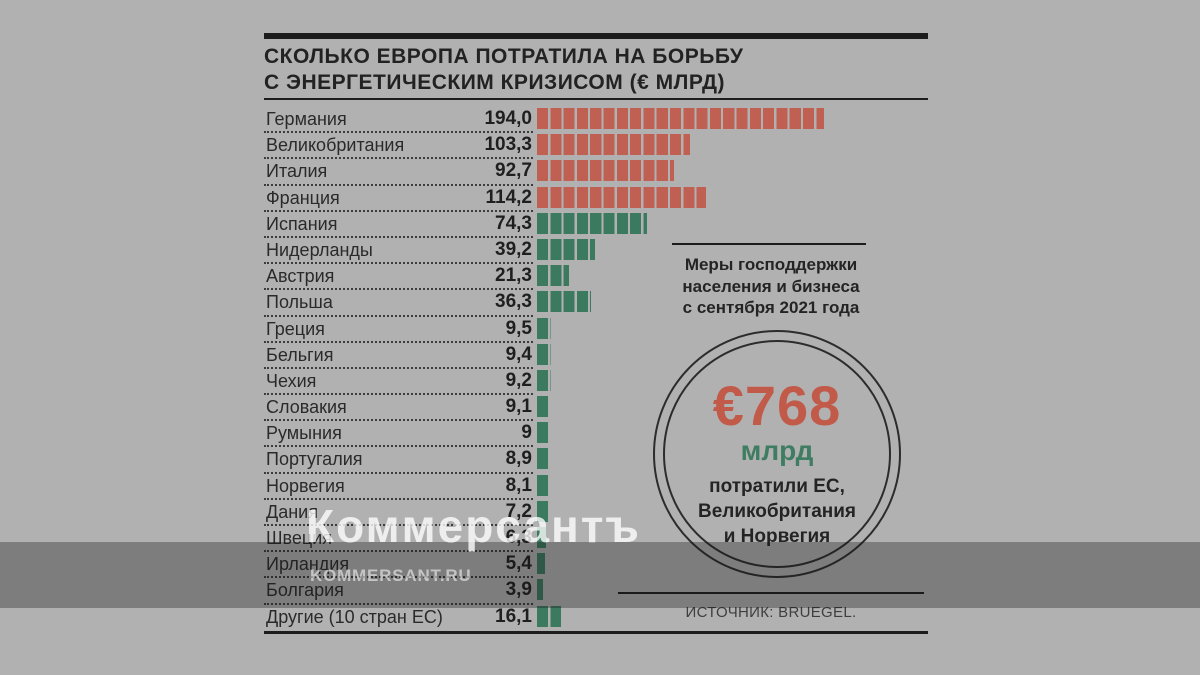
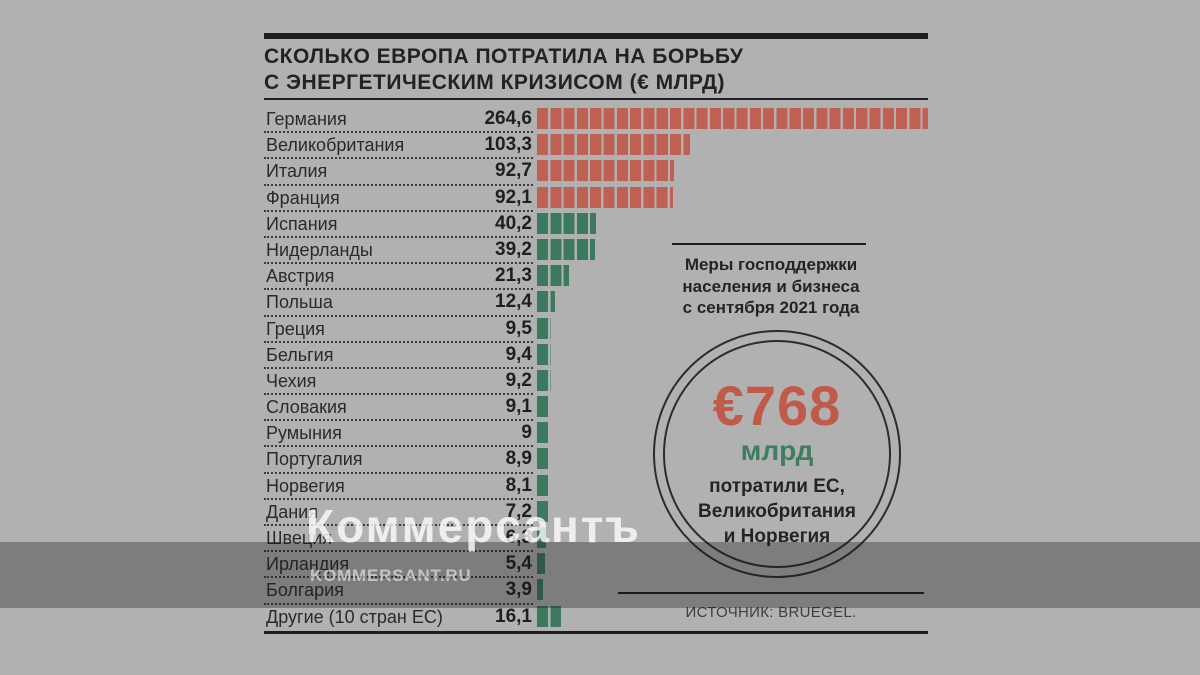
Германия: 194,0 -> 264,6
Франция: 114,2 -> 92,1
Испания: 74,3 -> 40,2
Польша: 36,3 -> 12,4
